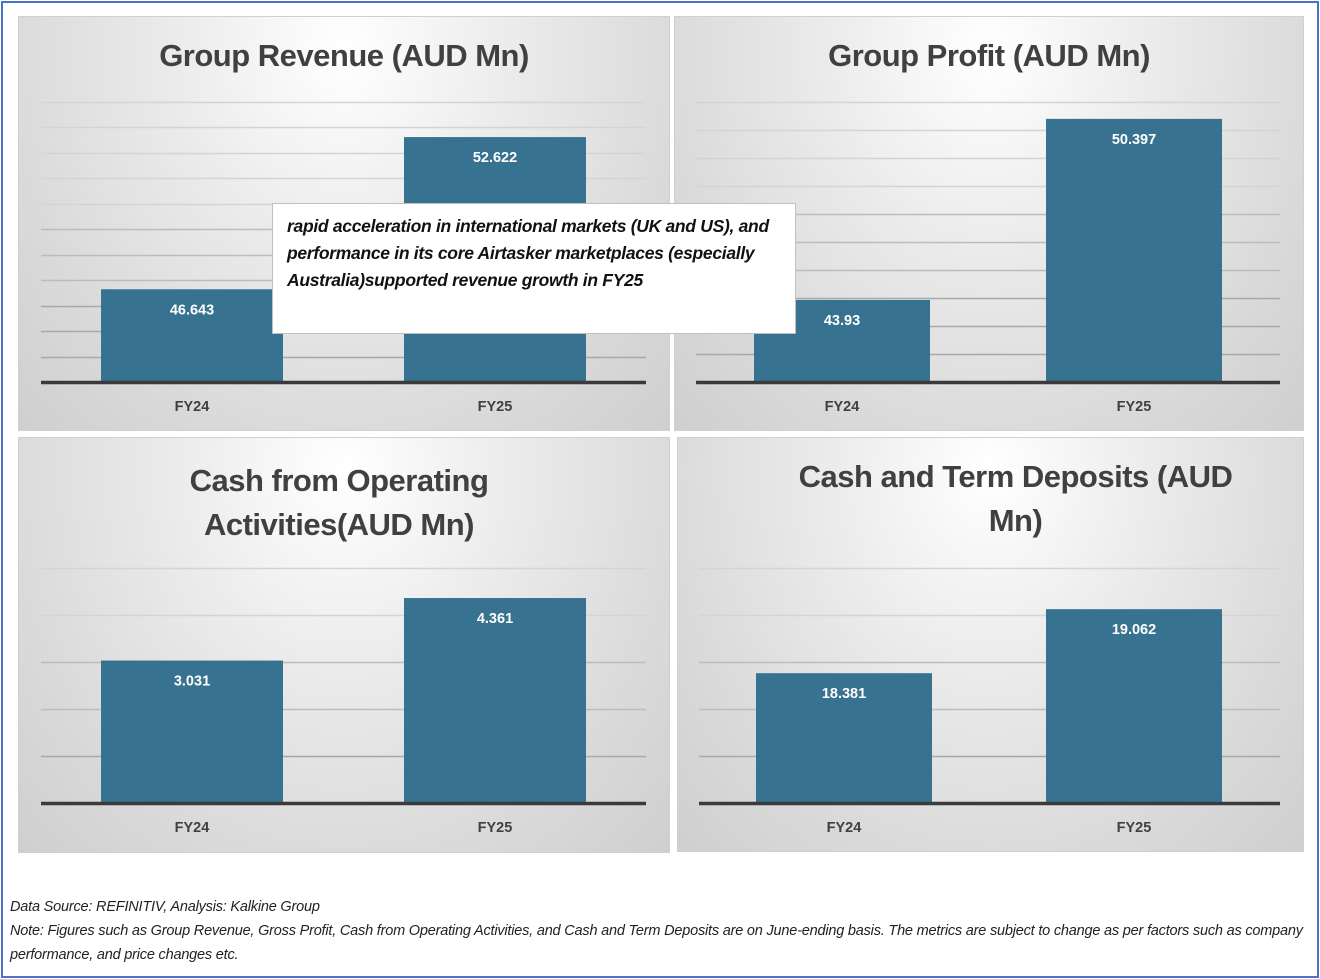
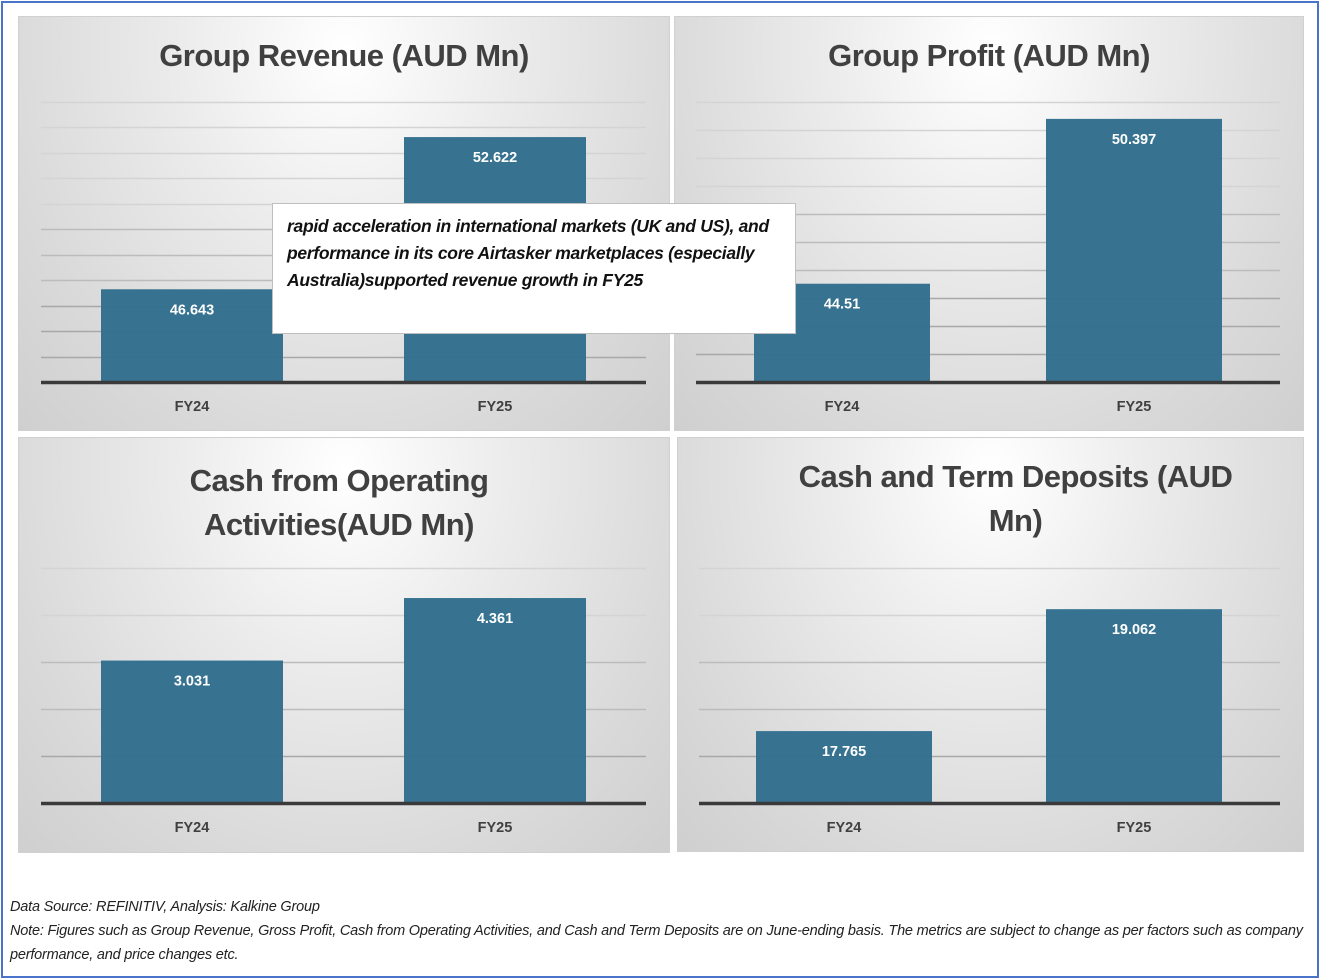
Group Profit (AUD Mn)/FY24: 43.93 -> 44.51
Cash and Term Deposits (AUD Mn)/FY24: 18.381 -> 17.765
